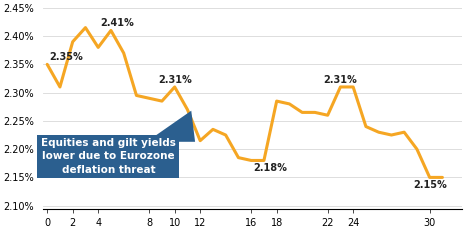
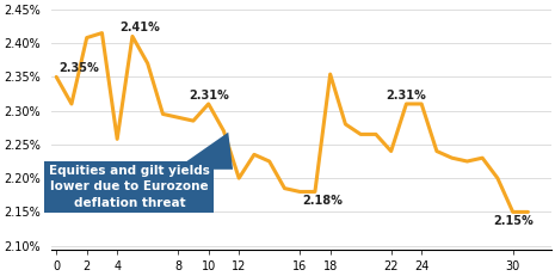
2: 2.390% -> 2.408%
4: 2.380% -> 2.258%
12: 2.215% -> 2.200%
18: 2.285% -> 2.354%
22: 2.260% -> 2.240%
